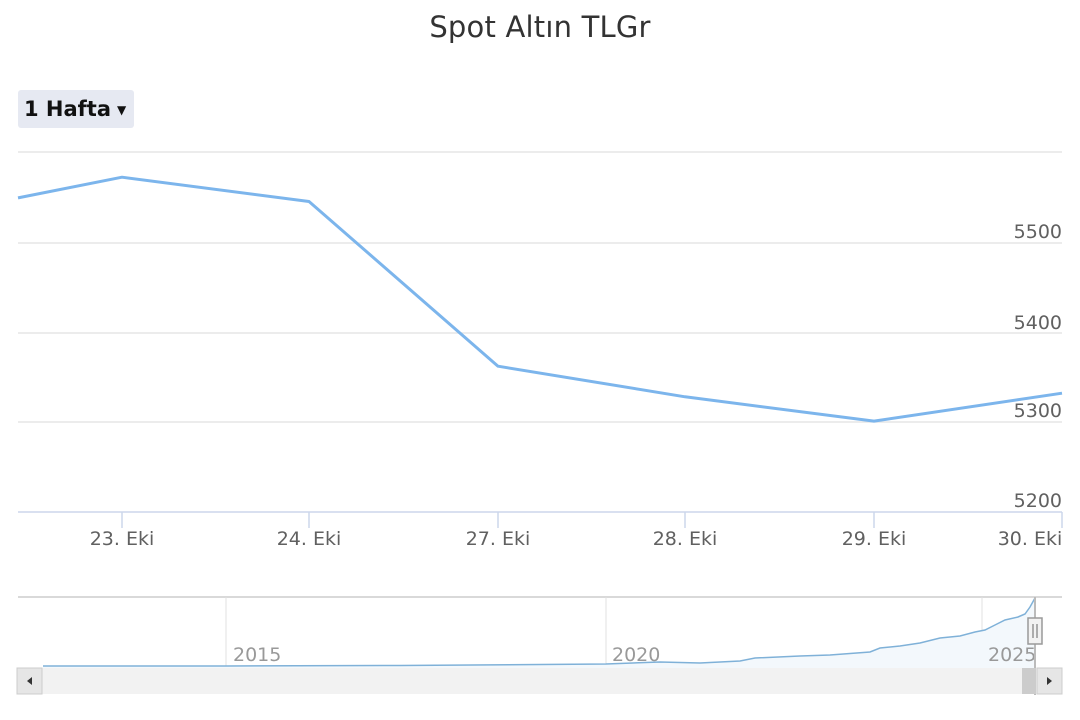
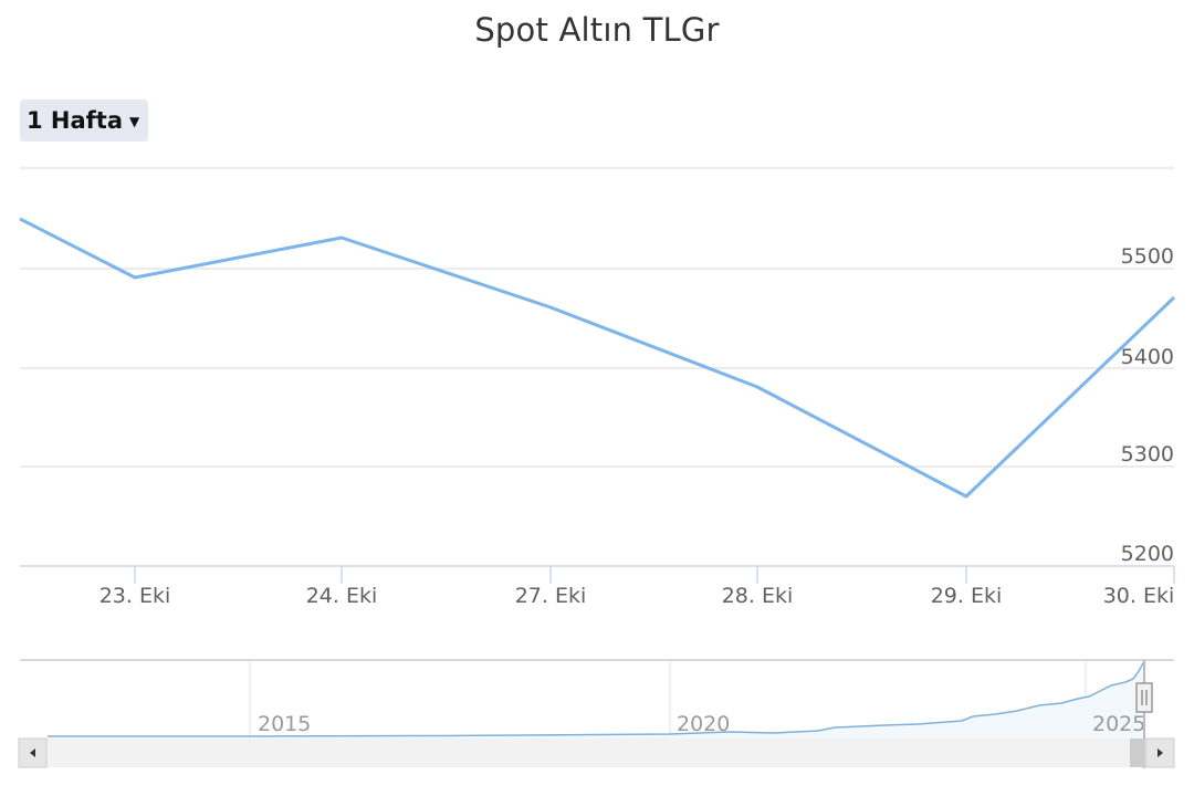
23. Eki: 5570 -> 5490
24. Eki: 5540 -> 5530
27. Eki: 5360 -> 5460
28. Eki: 5330 -> 5380
29. Eki: 5300 -> 5270
30. Eki: 5330 -> 5470
